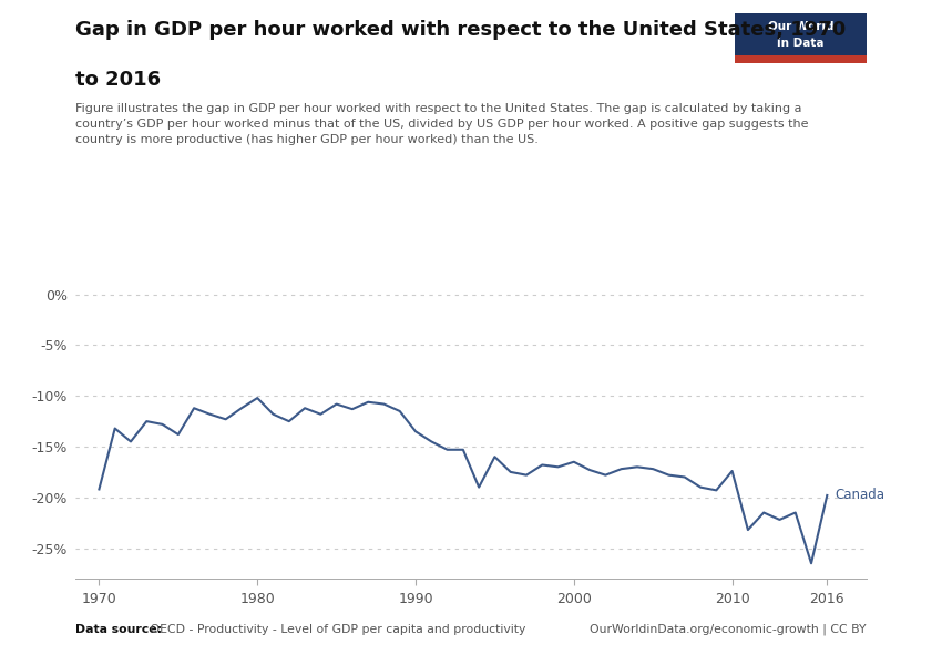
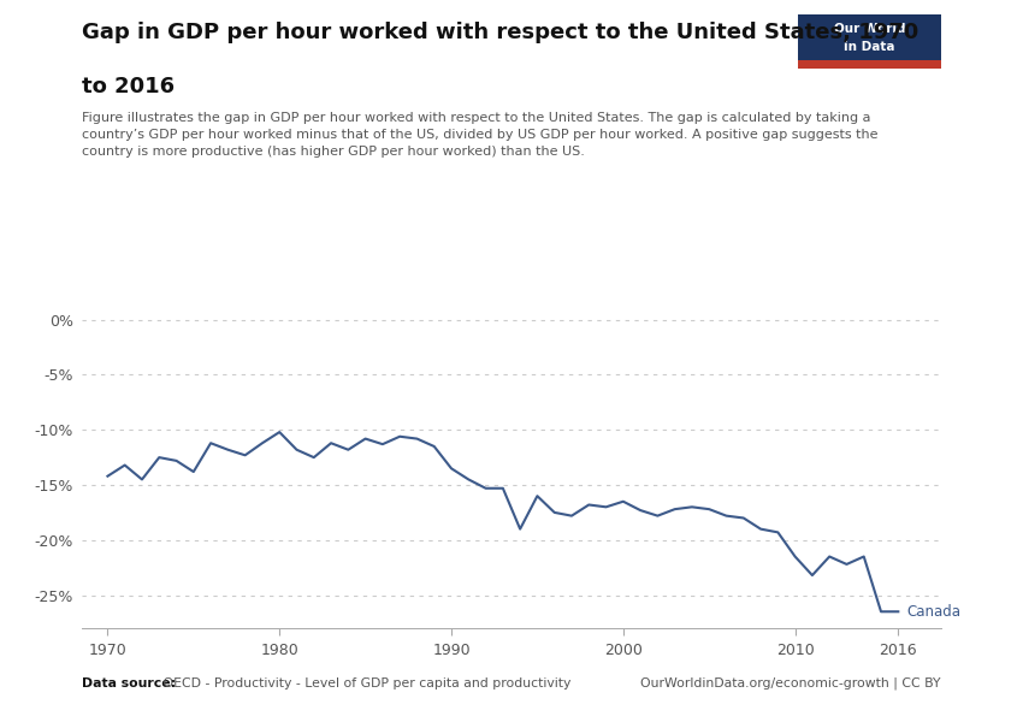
1970: -19.2% -> -14.2%
2010: -17.4% -> -21.5%
2016: -19.8% -> -26.5%
